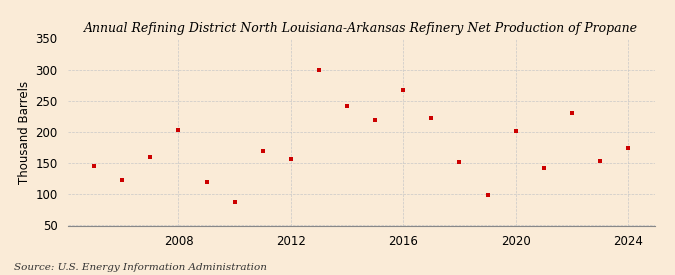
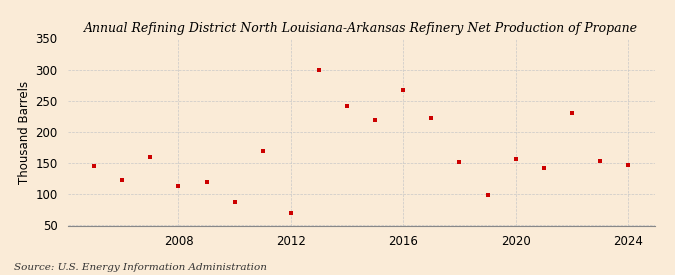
2008: 204 -> 113
2012: 156 -> 70
2020: 202 -> 157
2024: 174 -> 147
